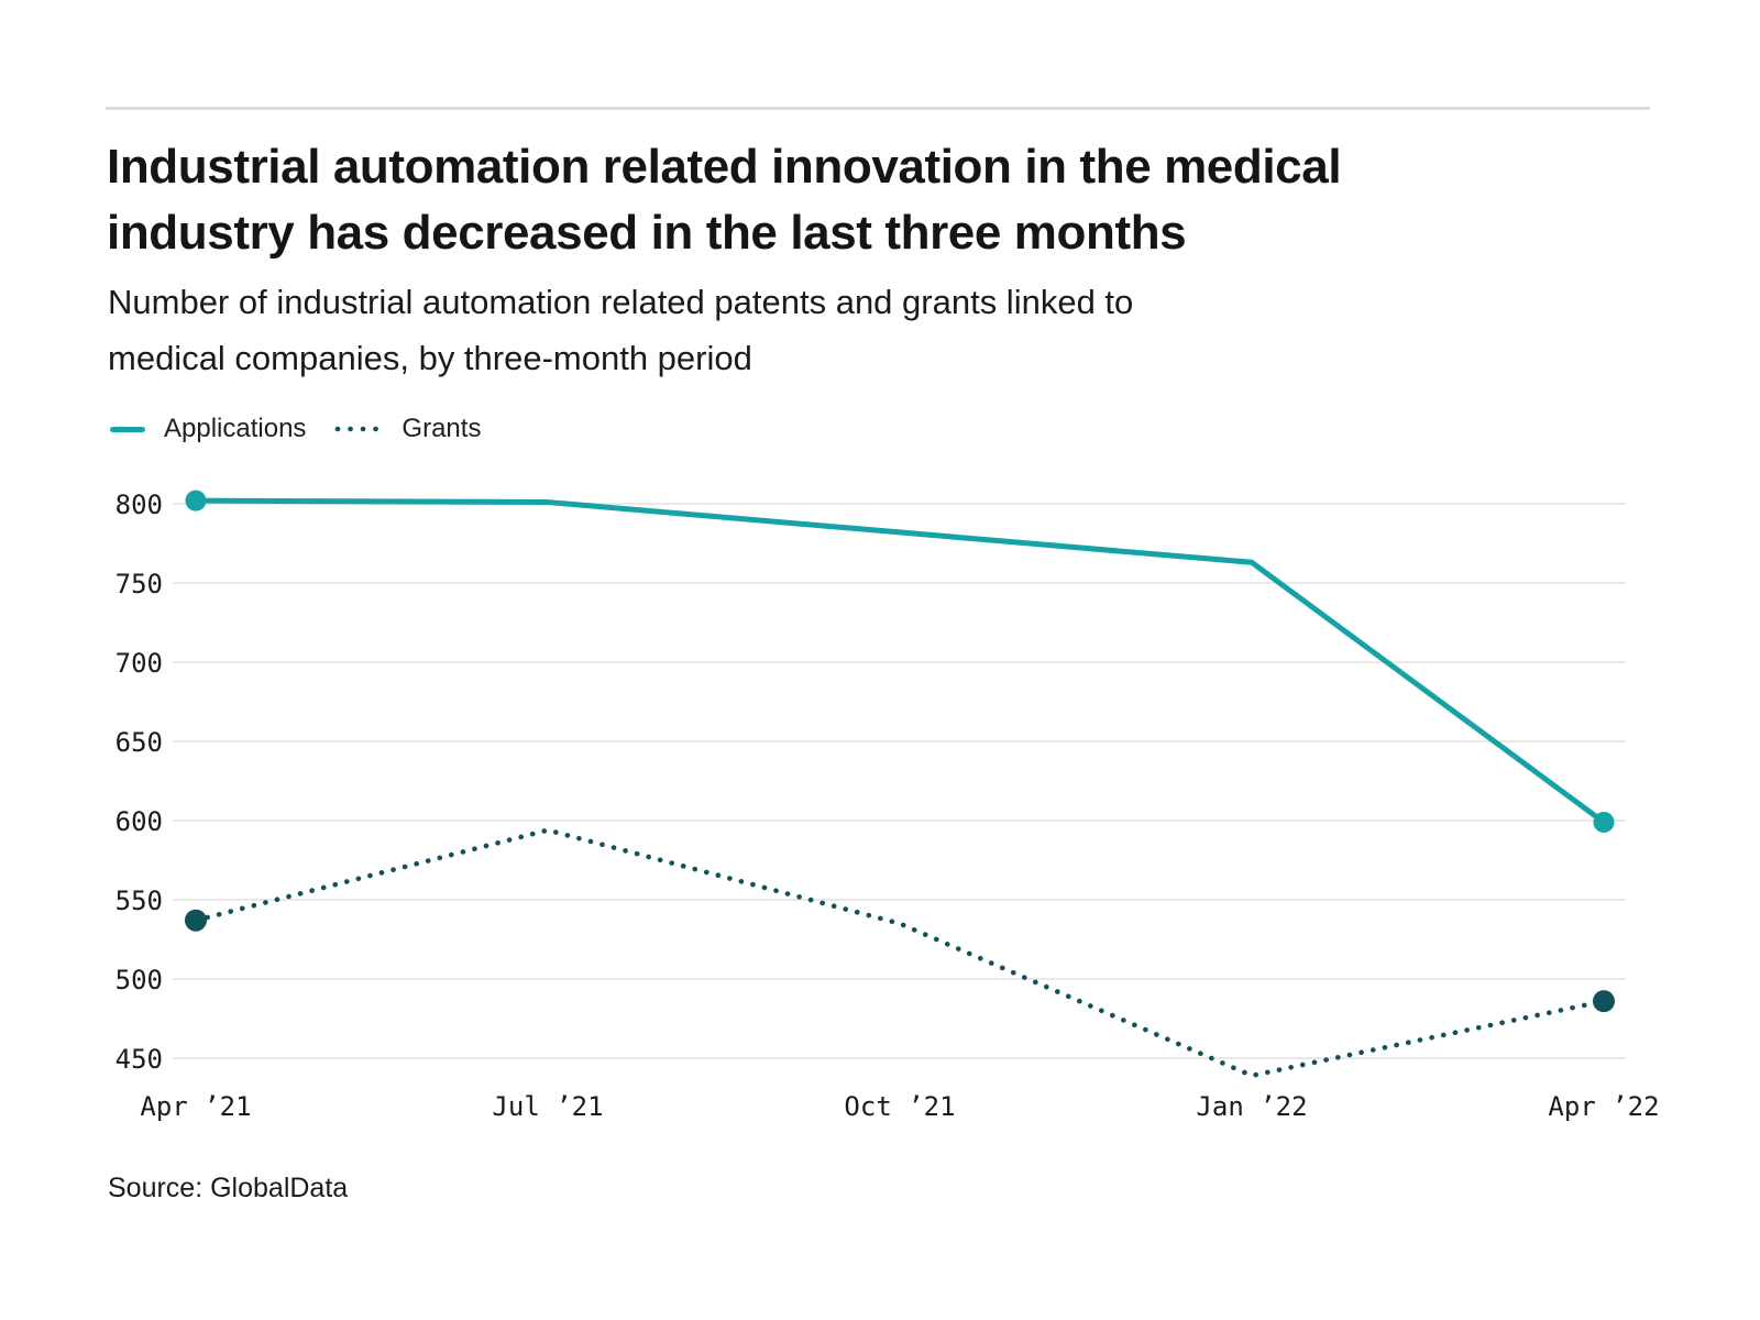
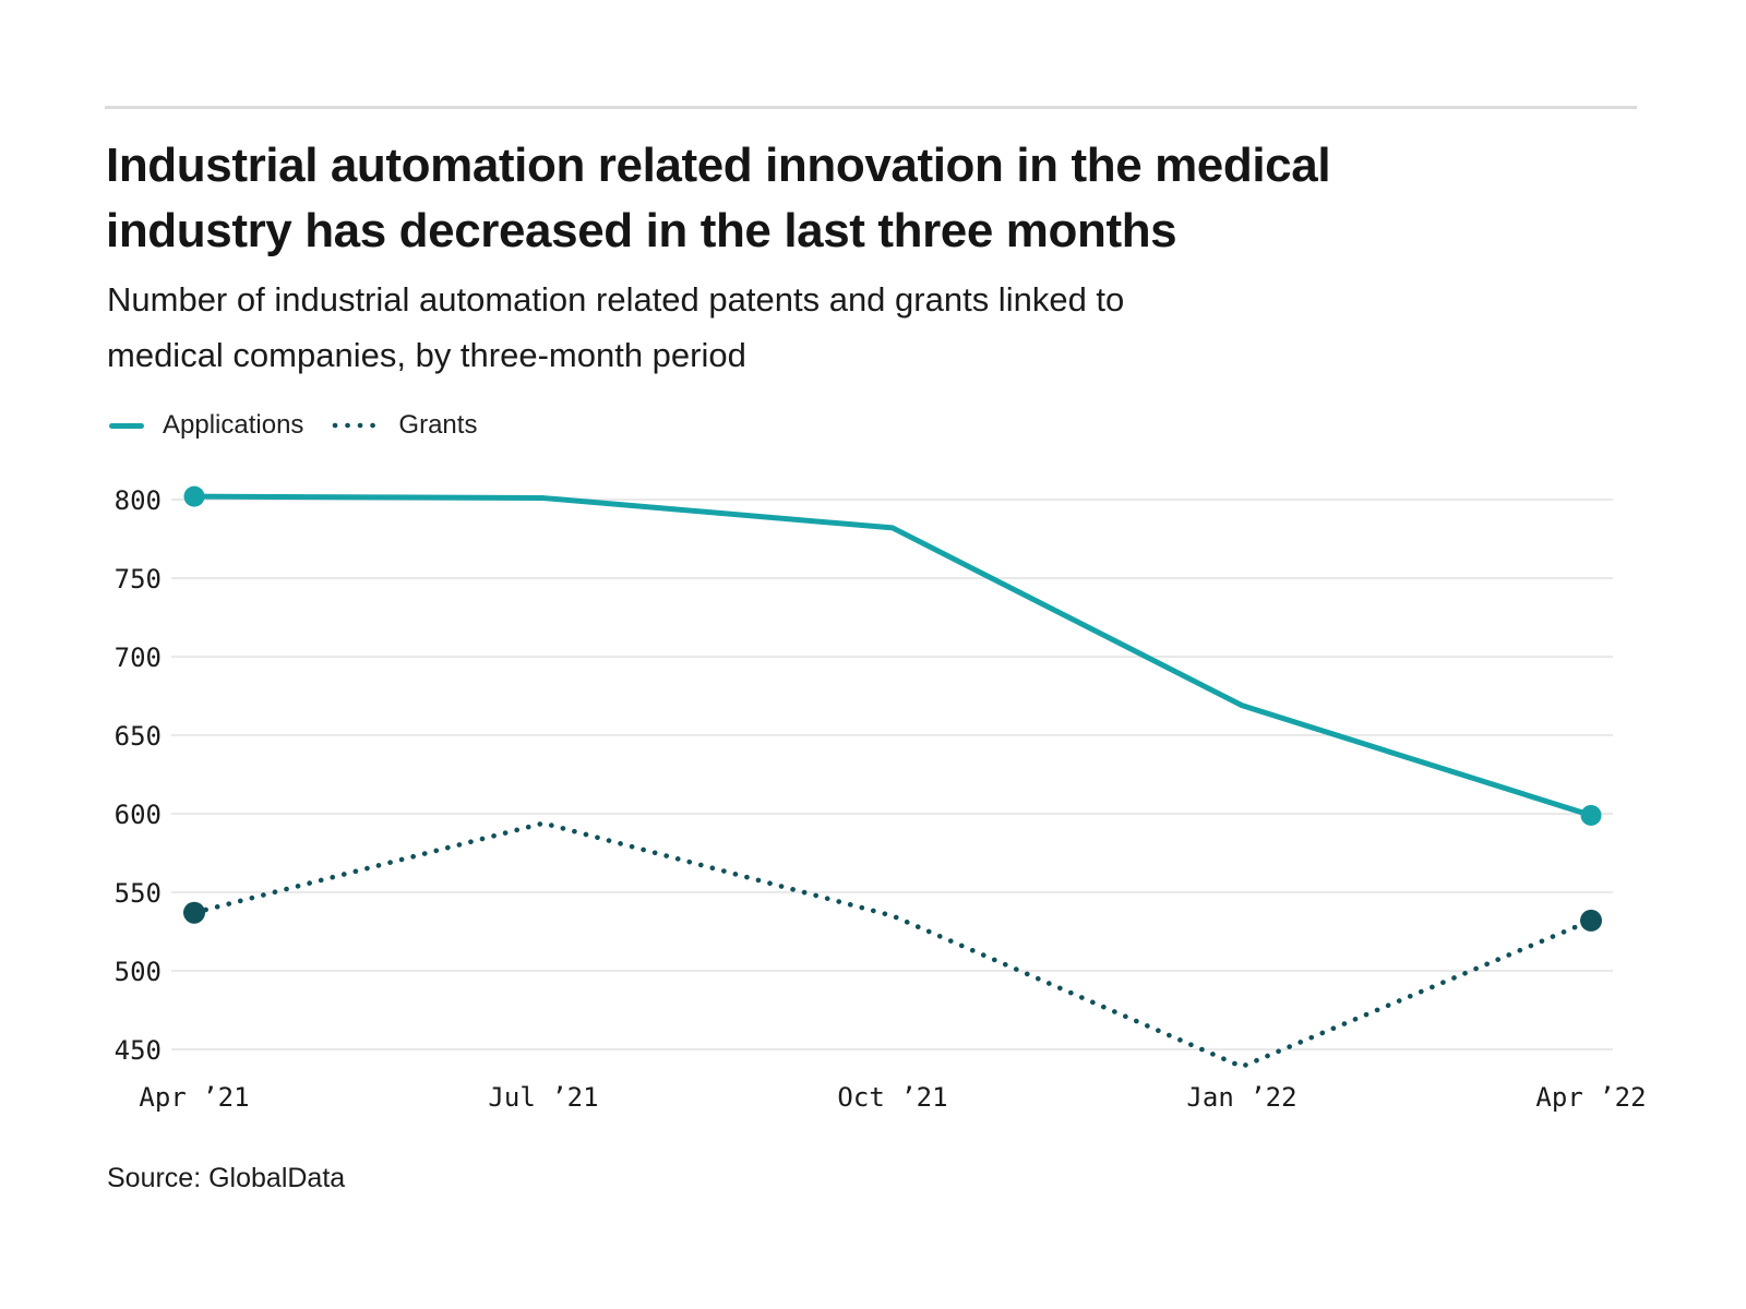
Applications/Jan ’22: 763 -> 669
Grants/Apr ’22: 486 -> 532
